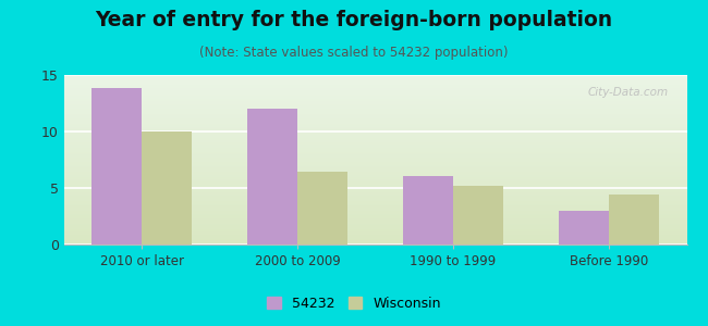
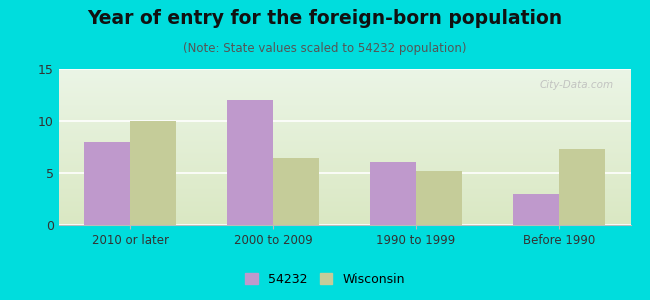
54232/2010 or later: 13.8 -> 8.0
Wisconsin/Before 1990: 4.4 -> 7.3
